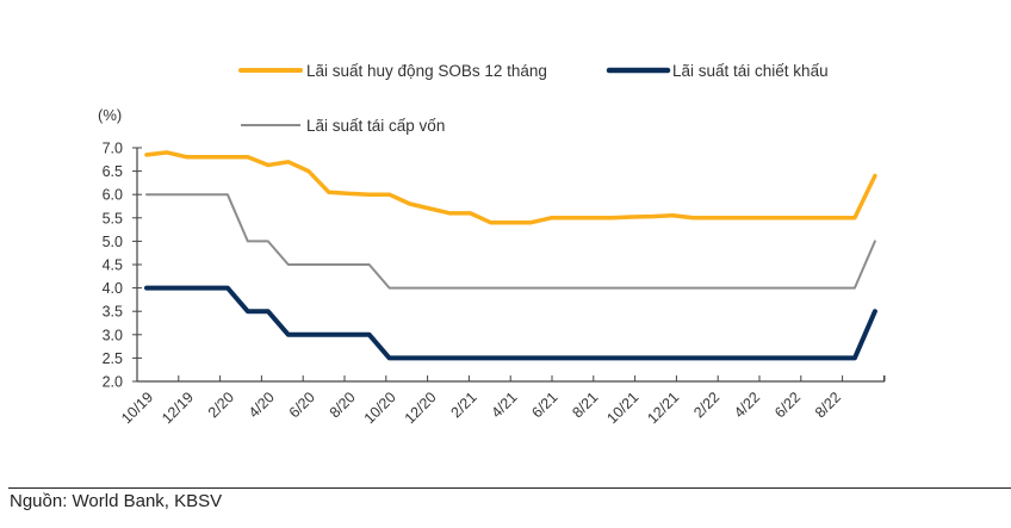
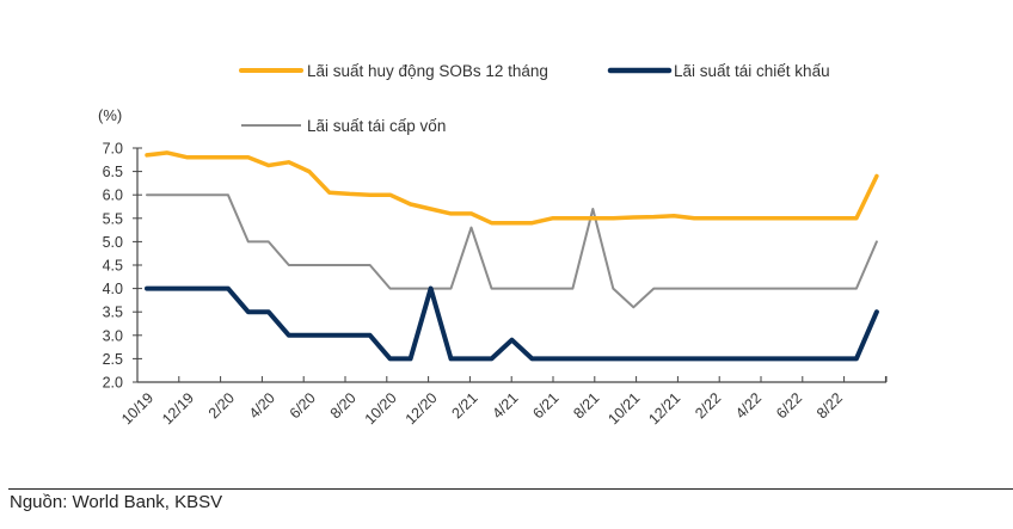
Lãi suất tái chiết khấu/12/20: 2.5 -> 4.0
Lãi suất tái cấp vốn/2/21: 4.0 -> 5.3
Lãi suất tái chiết khấu/4/21: 2.5 -> 2.9
Lãi suất tái cấp vốn/8/21: 4.0 -> 5.7
Lãi suất tái cấp vốn/10/21: 4.0 -> 3.6
